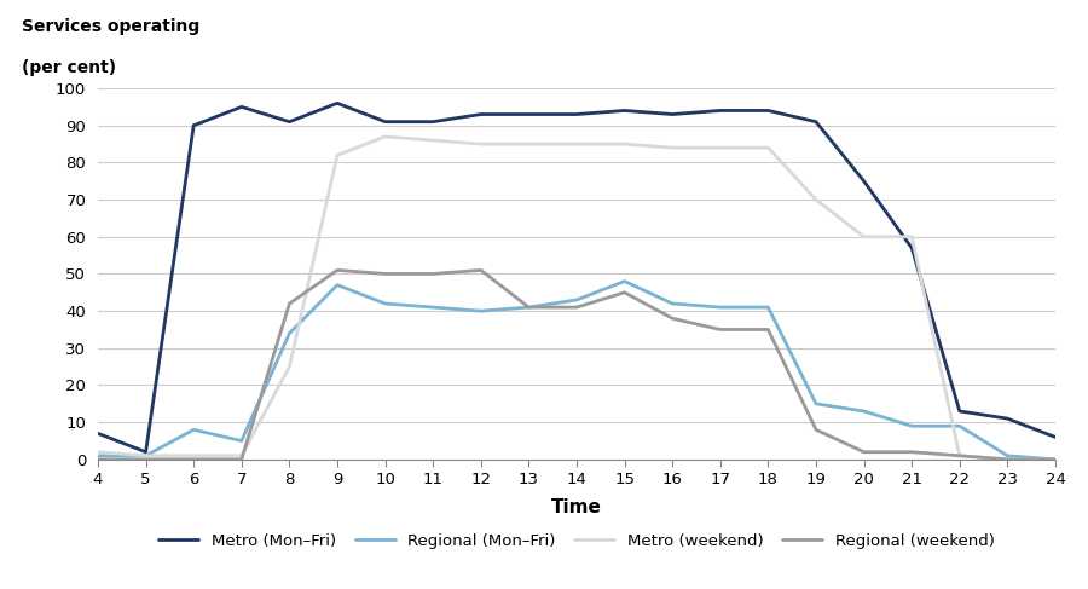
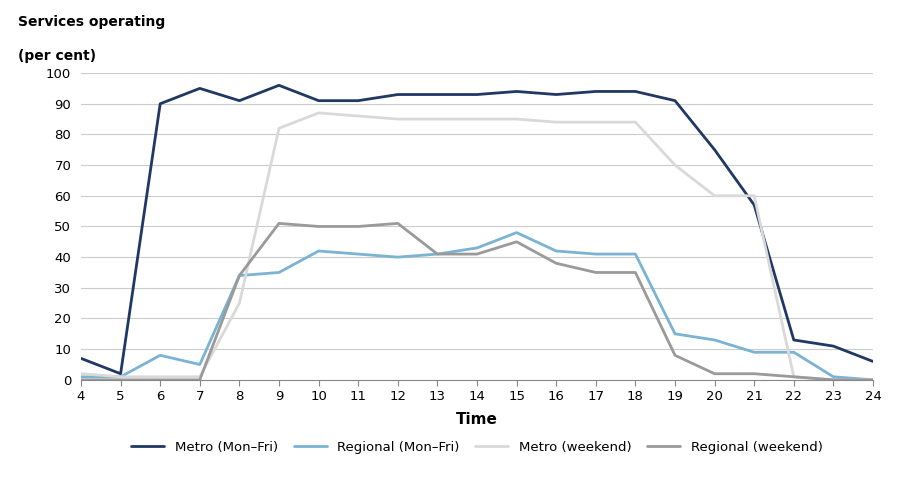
Regional (weekend)/8: 42 -> 34
Regional (Mon–Fri)/9: 47 -> 35
